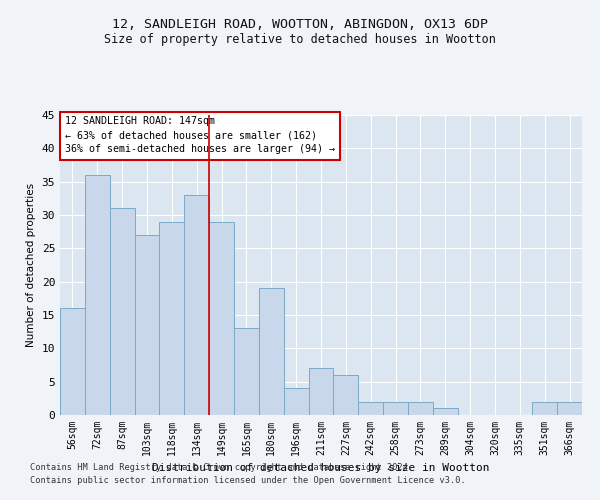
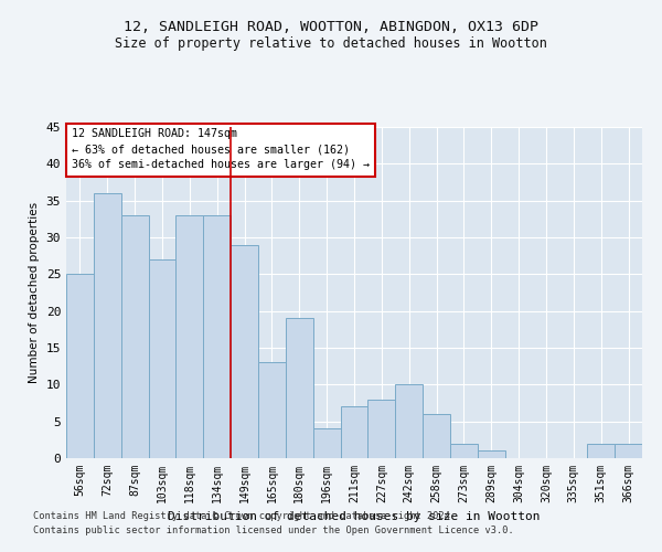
56sqm: 16 -> 25
87sqm: 31 -> 33
118sqm: 29 -> 33
227sqm: 6 -> 8
242sqm: 2 -> 10
258sqm: 2 -> 6
